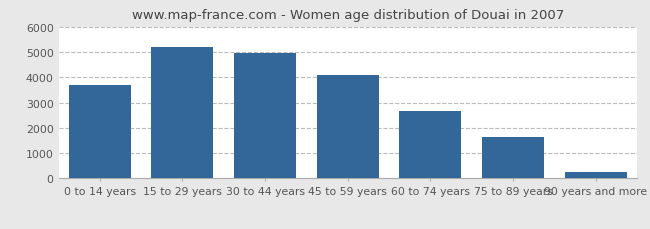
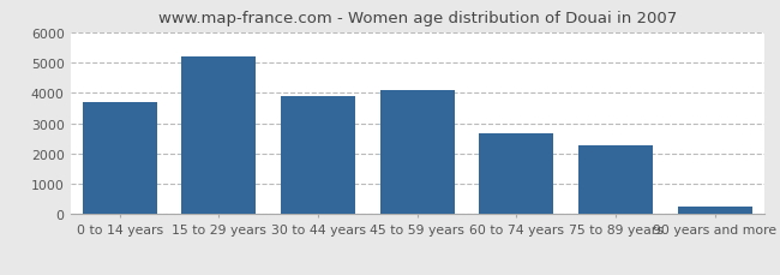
30 to 44 years: 4950 -> 3900
75 to 89 years: 1650 -> 2280
